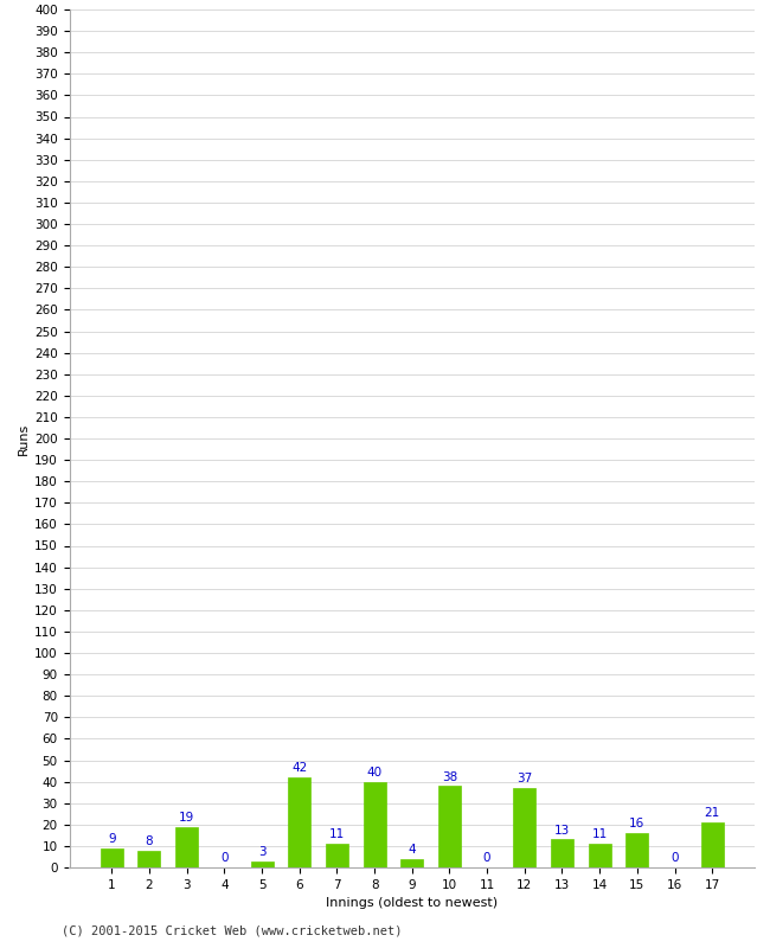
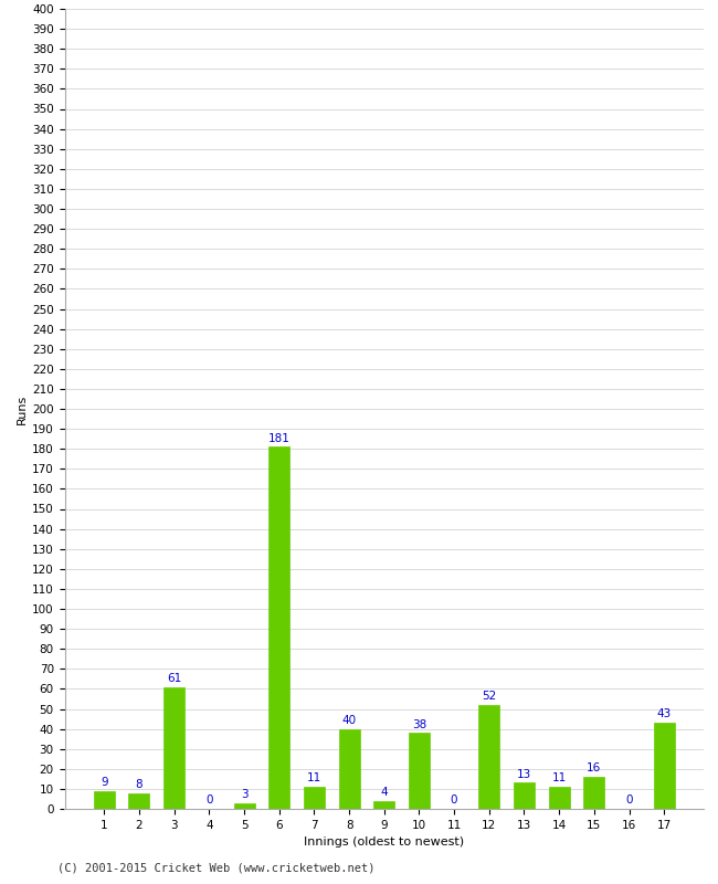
3: 19 -> 61
6: 42 -> 181
12: 37 -> 52
17: 21 -> 43
